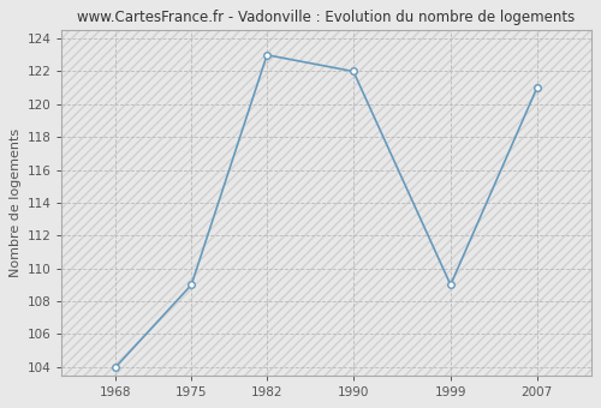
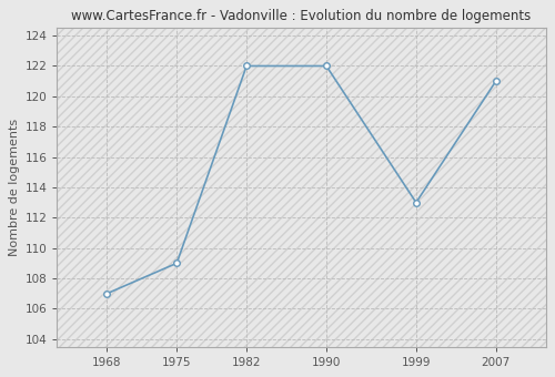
1968: 104 -> 107
1982: 123 -> 122
1999: 109 -> 113
